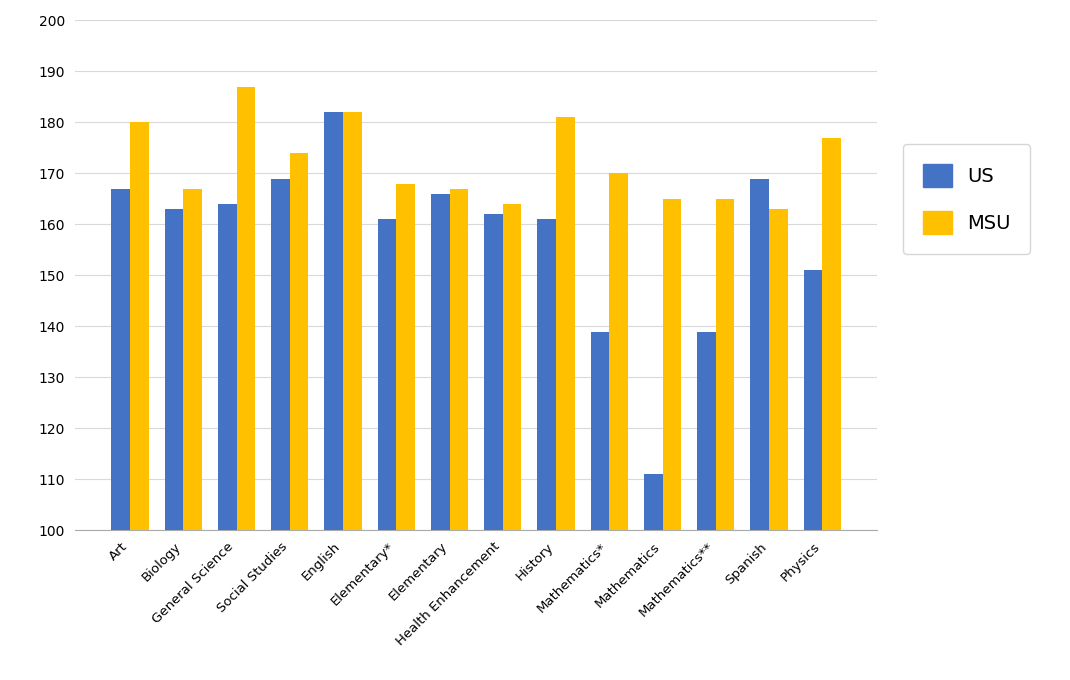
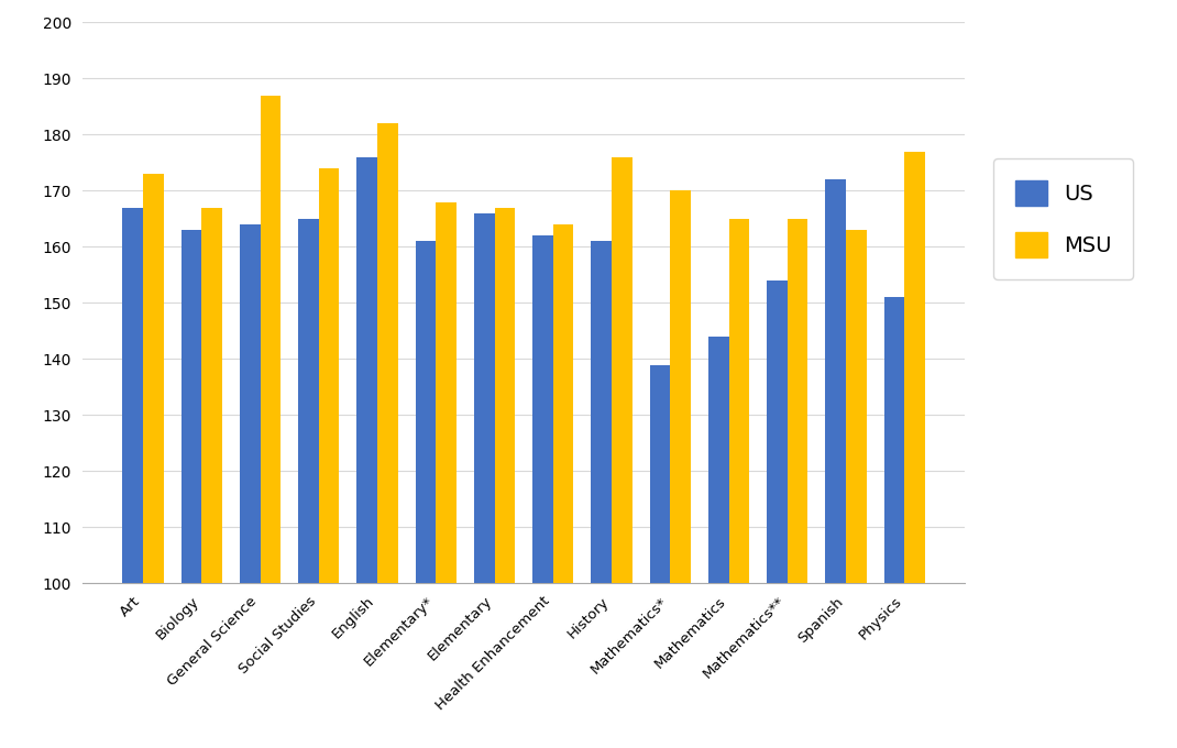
MSU/Art: 180 -> 173
US/Social Studies: 169 -> 165
US/English: 182 -> 176
MSU/History: 181 -> 176
US/Mathematics: 111 -> 144
US/Mathematics**: 139 -> 154
US/Spanish: 169 -> 172
